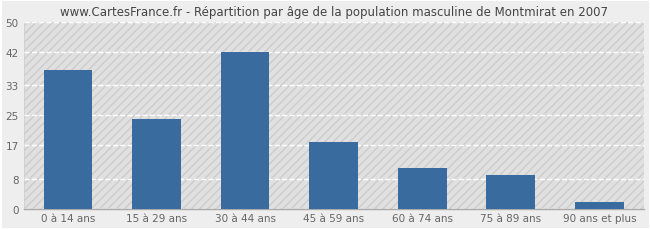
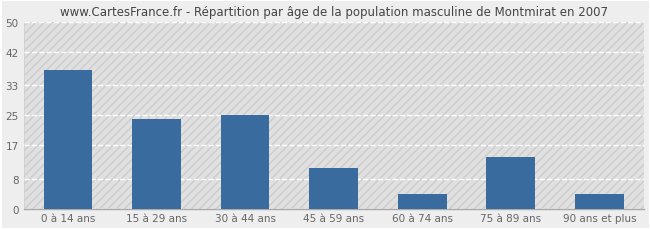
30 à 44 ans: 42 -> 25
45 à 59 ans: 18 -> 11
60 à 74 ans: 11 -> 4
75 à 89 ans: 9 -> 14
90 ans et plus: 2 -> 4
